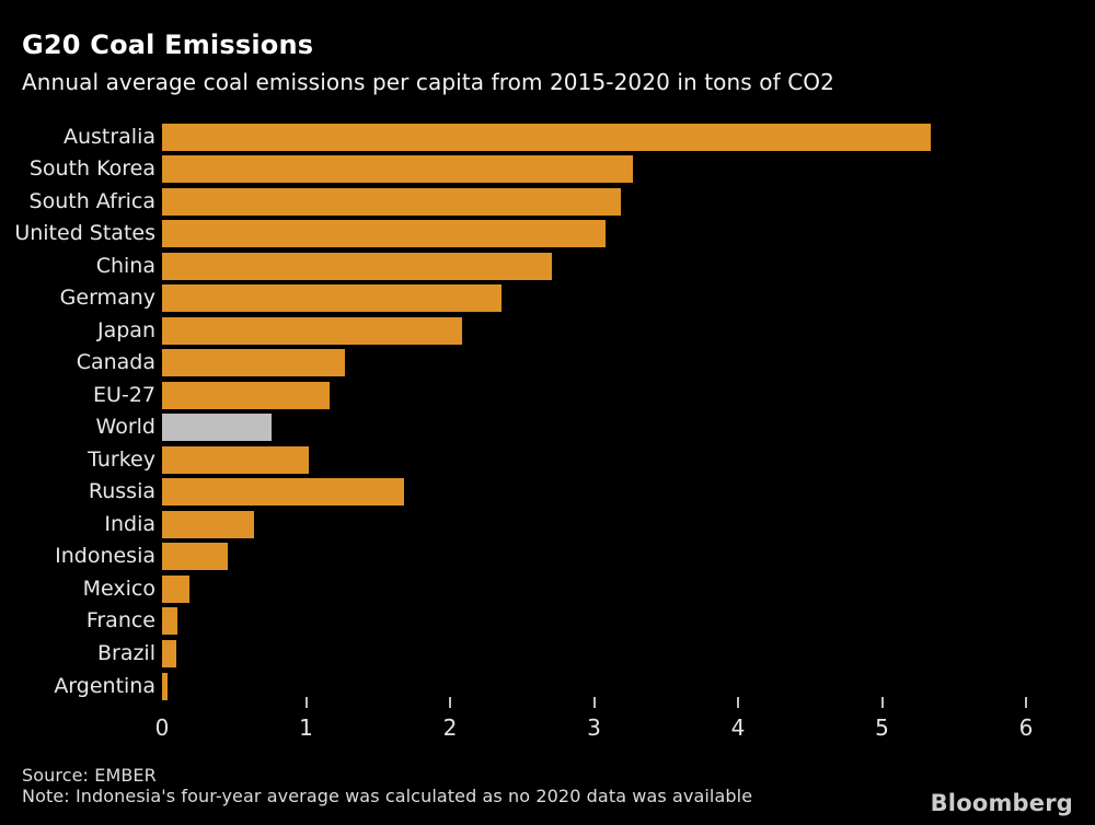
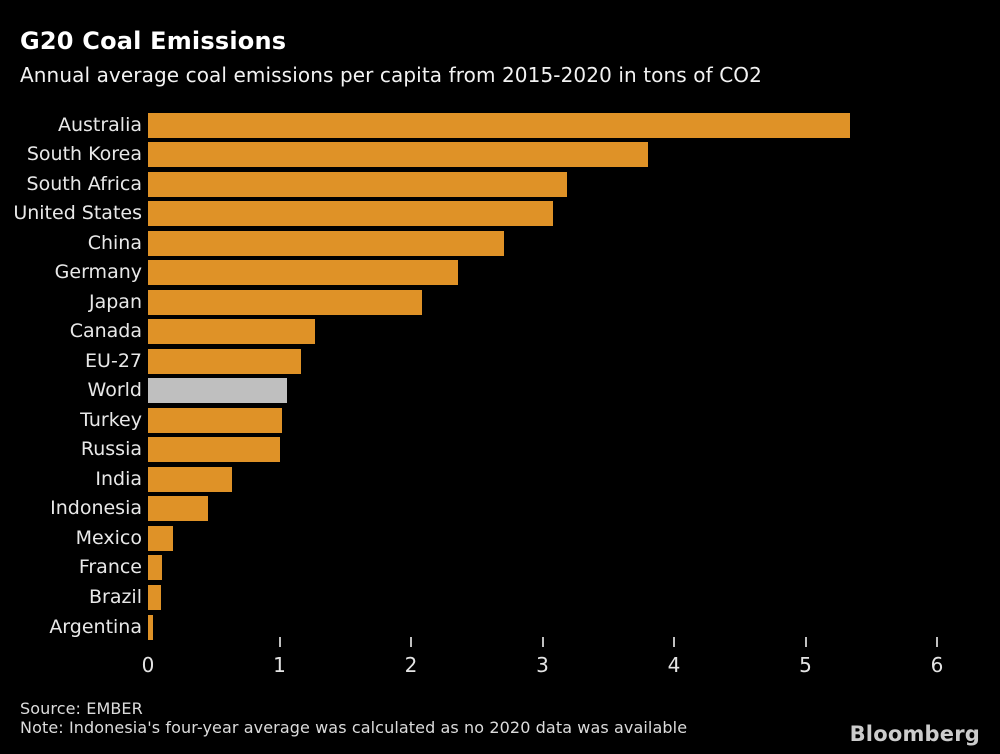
South Korea: 3.27 -> 3.80
World: 0.76 -> 1.06
Russia: 1.68 -> 1.00
